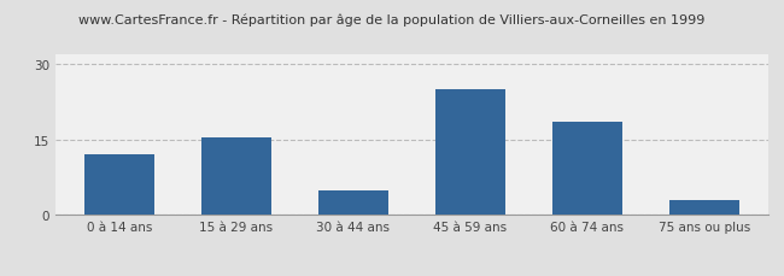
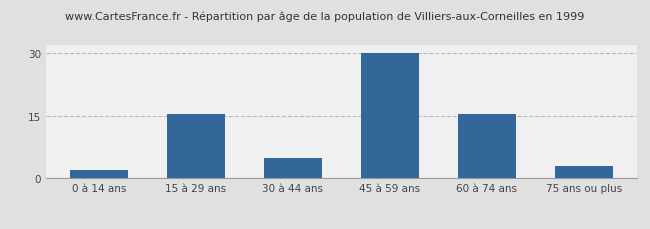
0 à 14 ans: 12.0 -> 2.0
45 à 59 ans: 25.0 -> 30.0
60 à 74 ans: 18.5 -> 15.5
